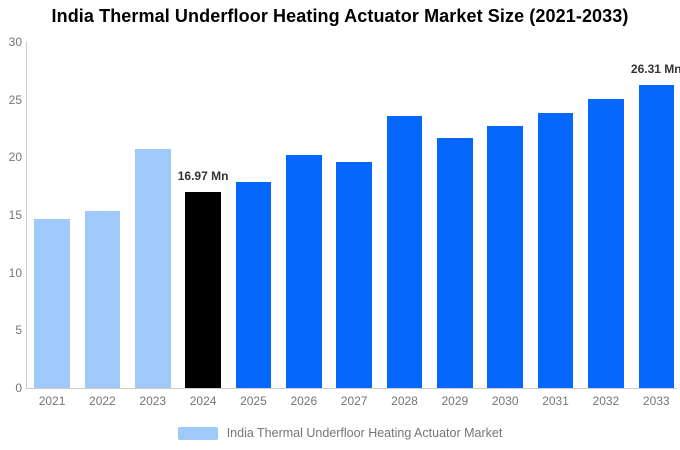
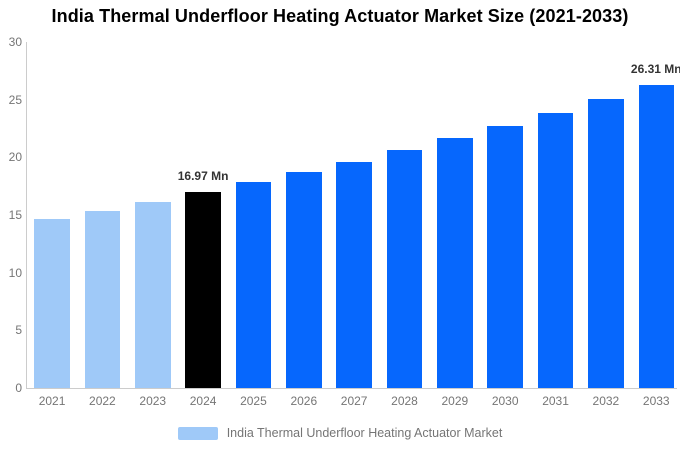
2023: 20.7 -> 16.2
2026: 20.2 -> 18.7
2028: 23.6 -> 20.6
